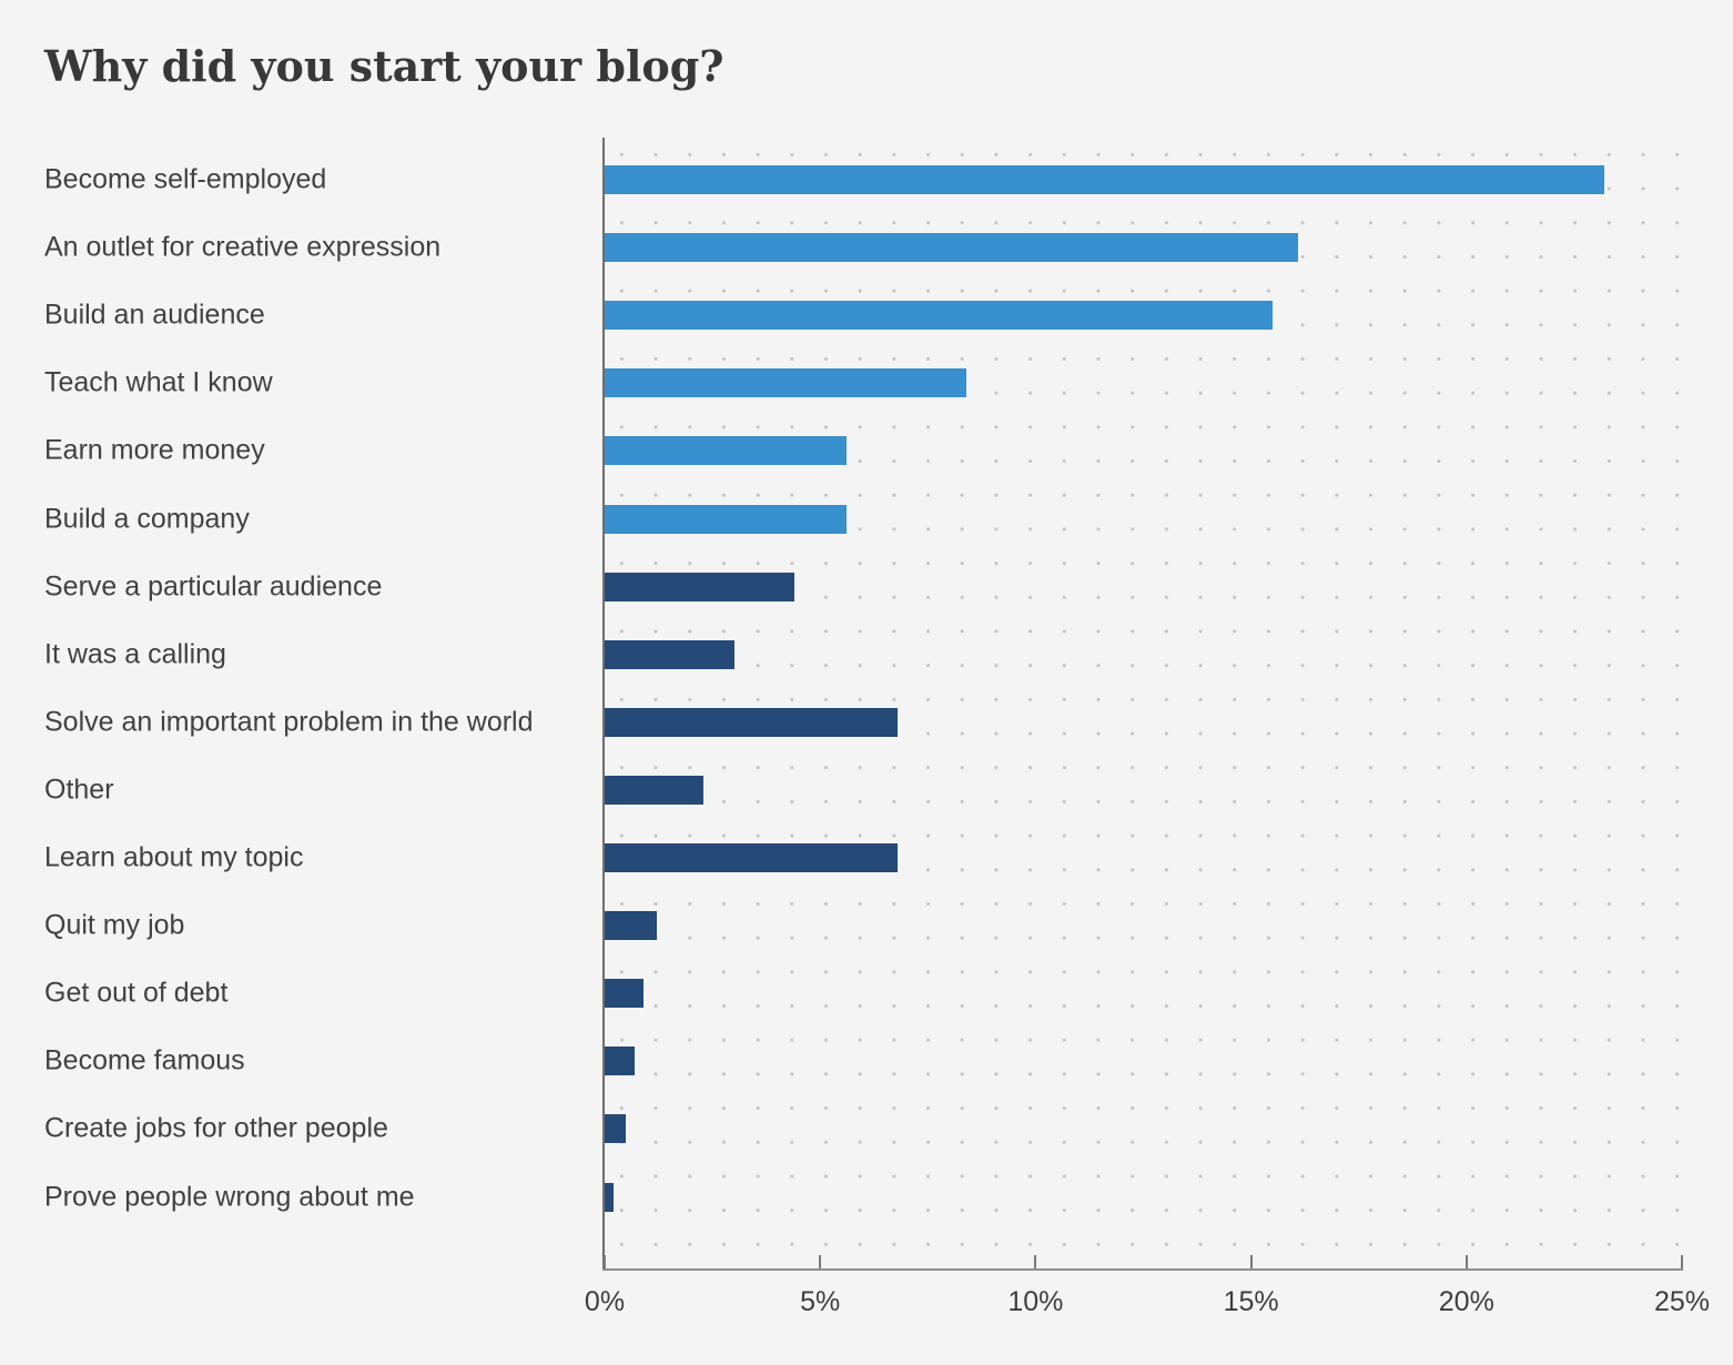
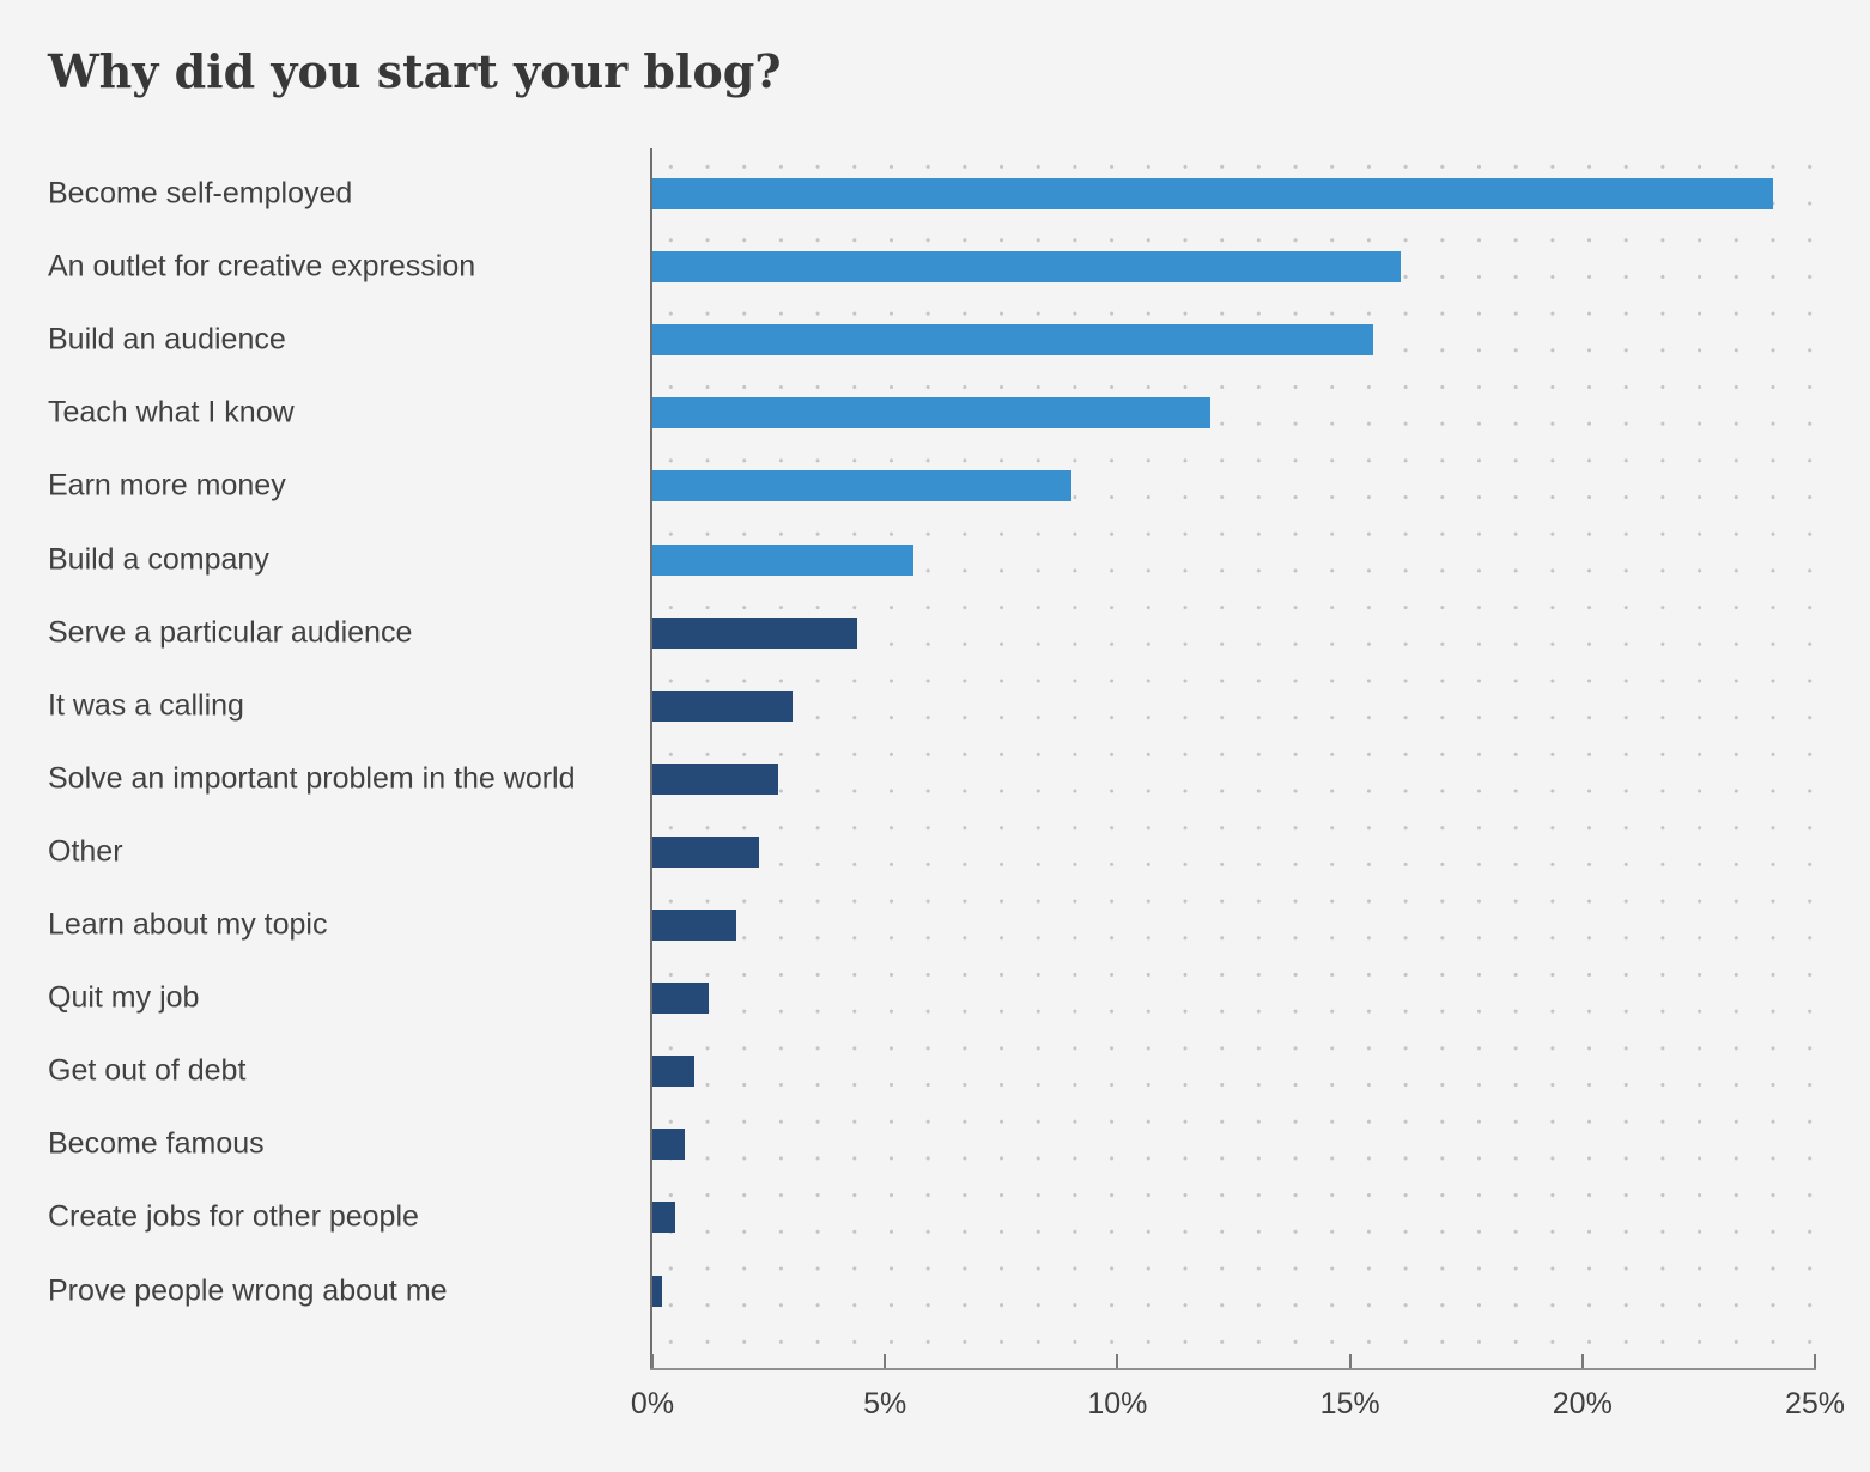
Become self-employed: 23.2% -> 24.1%
Teach what I know: 8.4% -> 12.0%
Earn more money: 5.6% -> 9.0%
Solve an important problem in the world: 6.8% -> 2.7%
Learn about my topic: 6.8% -> 1.8%
